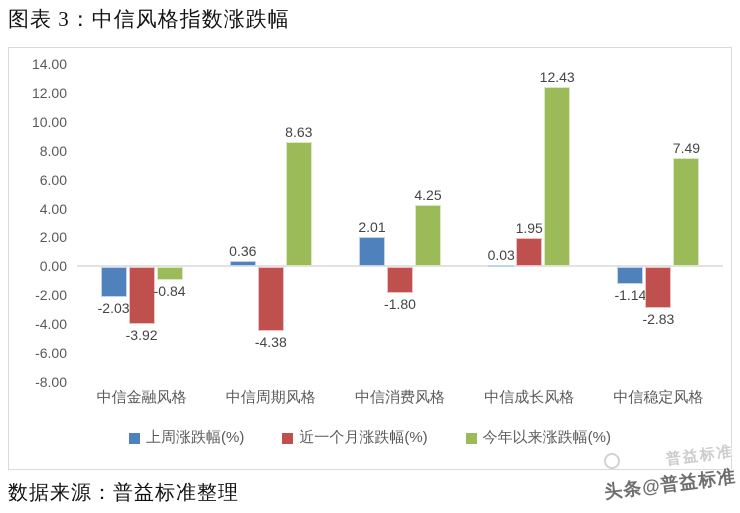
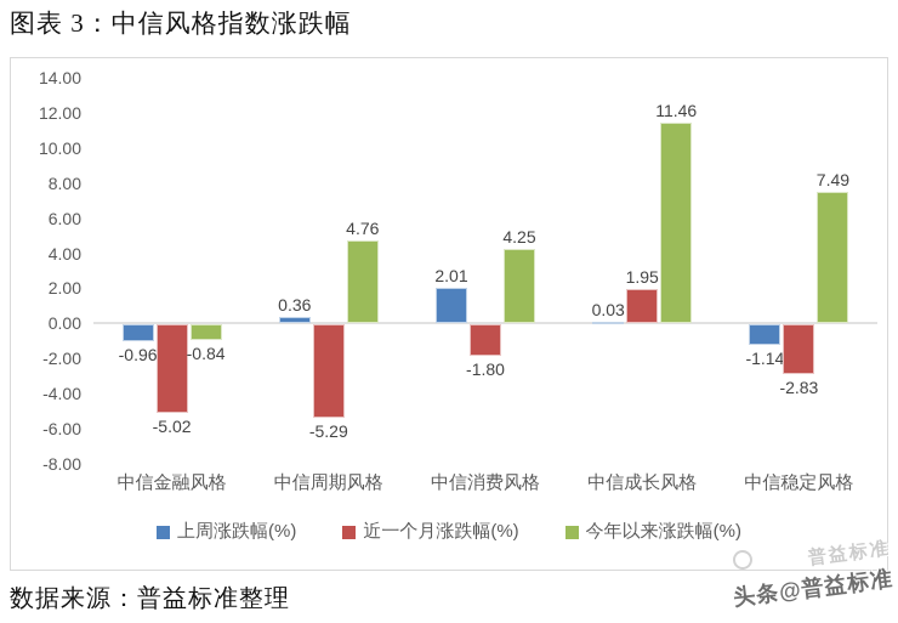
上周涨跌幅(%)/中信金融风格: -2.03 -> -0.96
近一个月涨跌幅(%)/中信金融风格: -3.92 -> -5.02
近一个月涨跌幅(%)/中信周期风格: -4.38 -> -5.29
今年以来涨跌幅(%)/中信周期风格: 8.63 -> 4.76
今年以来涨跌幅(%)/中信成长风格: 12.43 -> 11.46
